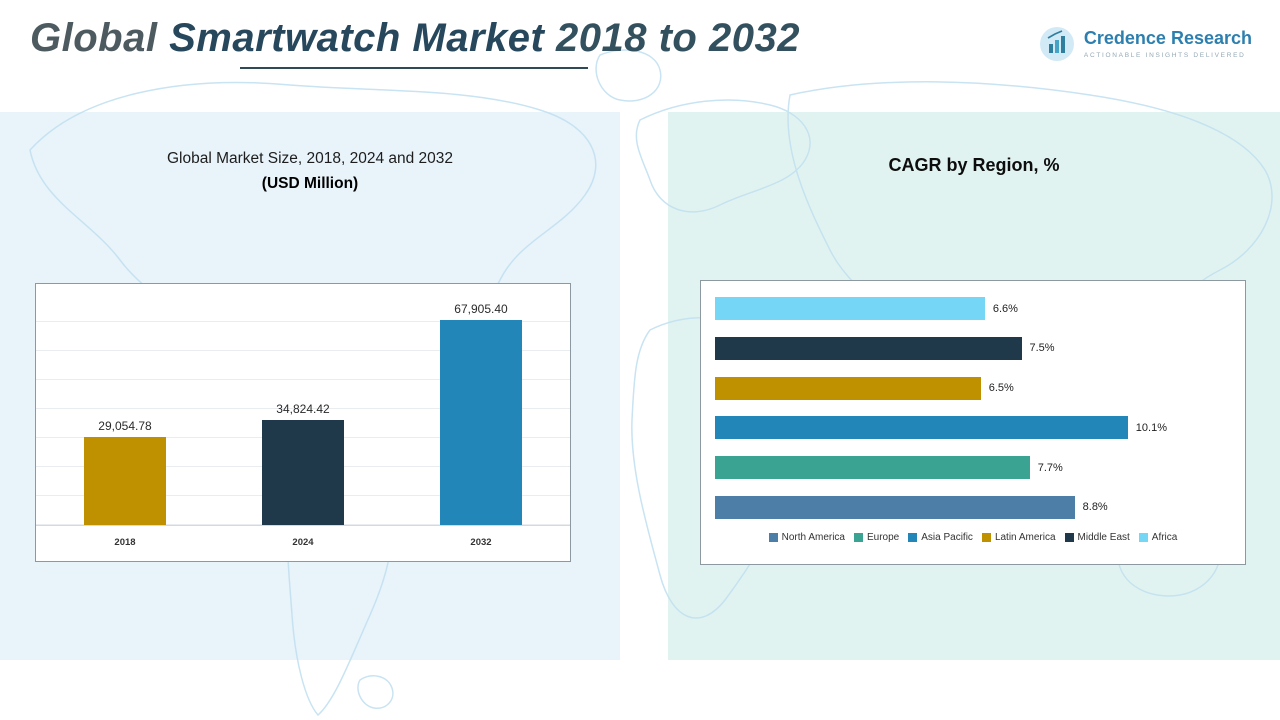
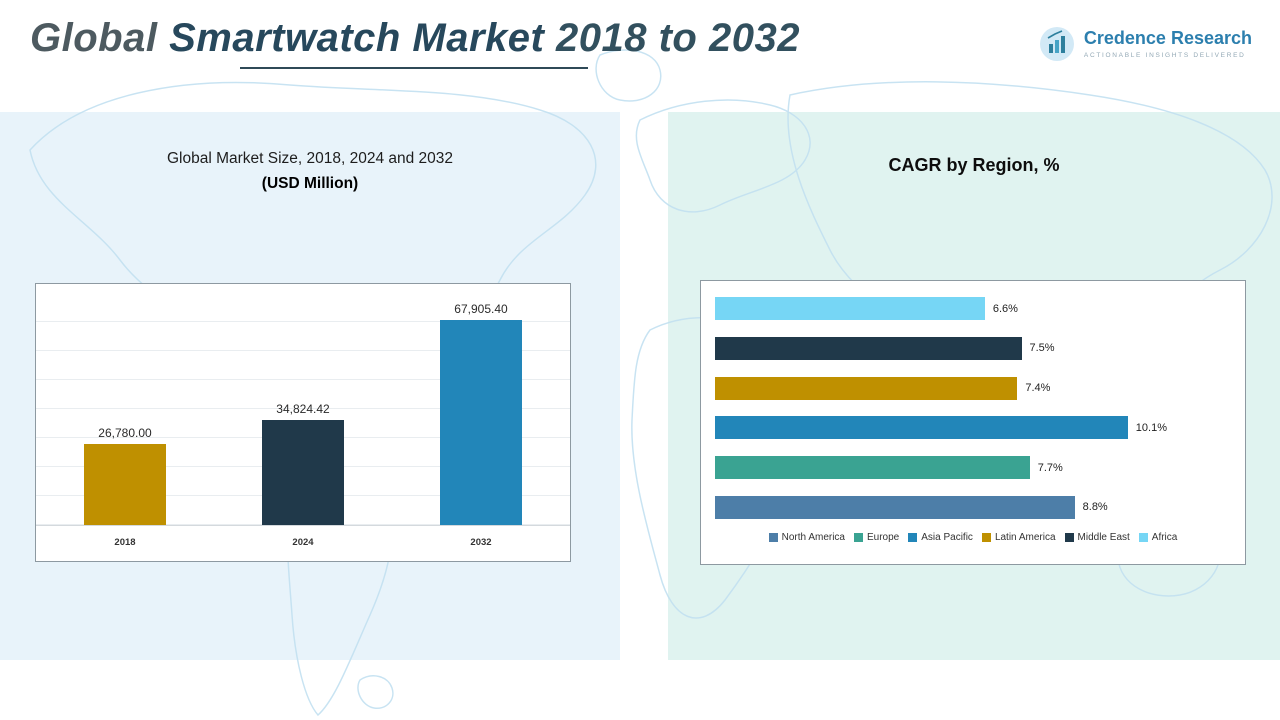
Global Market Size, 2018, 2024 and 2032/2018: 29,054.78 -> 26,780.00
CAGR by Region, %/Latin America: 6.5% -> 7.4%
